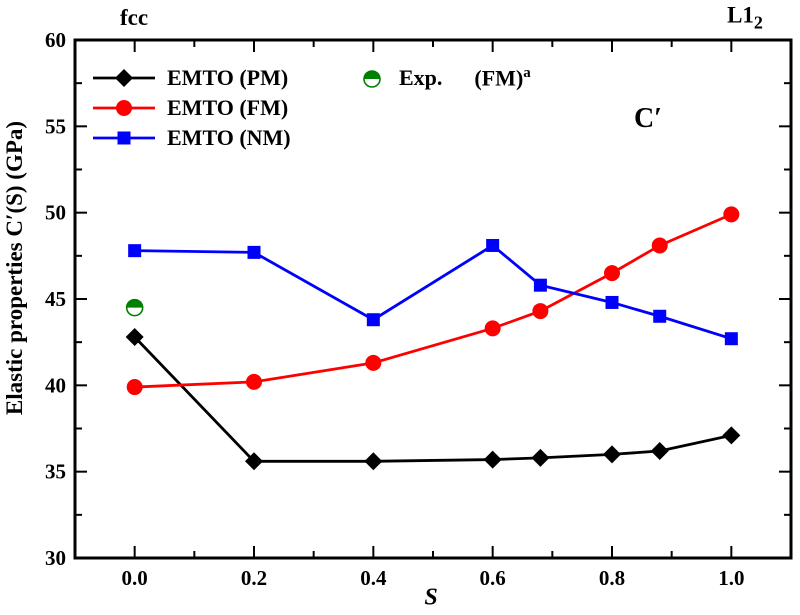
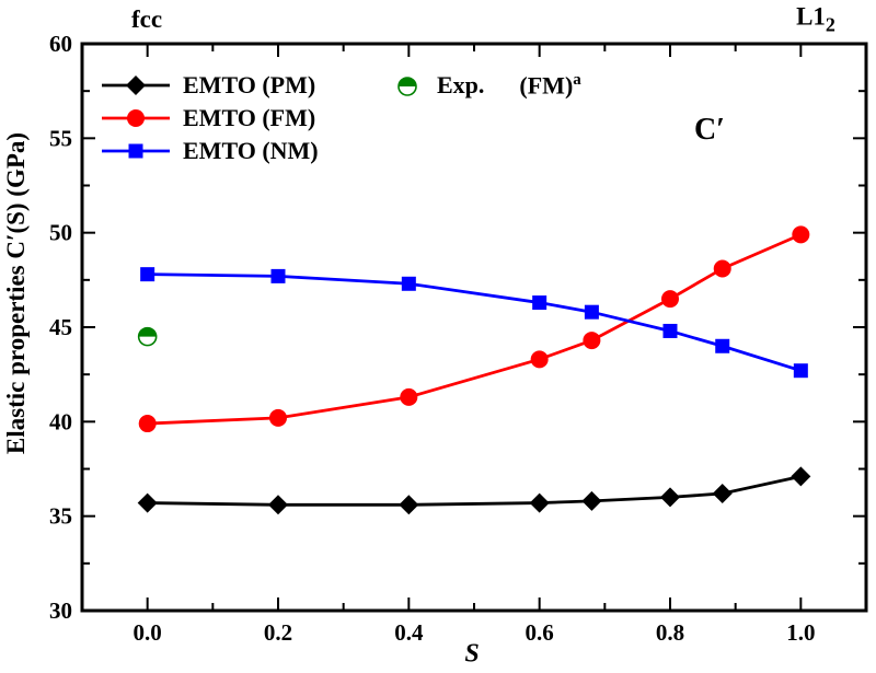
EMTO (PM)/0.0: 42.8 -> 35.7
EMTO (NM)/0.4: 43.8 -> 47.3
EMTO (NM)/0.6: 48.1 -> 46.3
